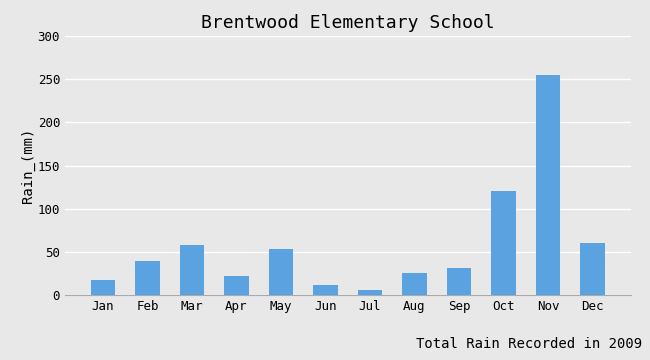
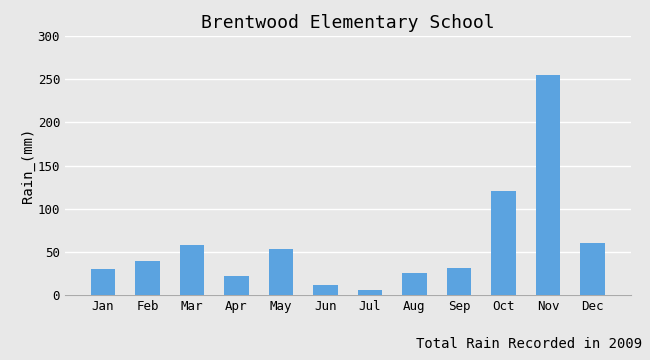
Jan: 18 -> 30
